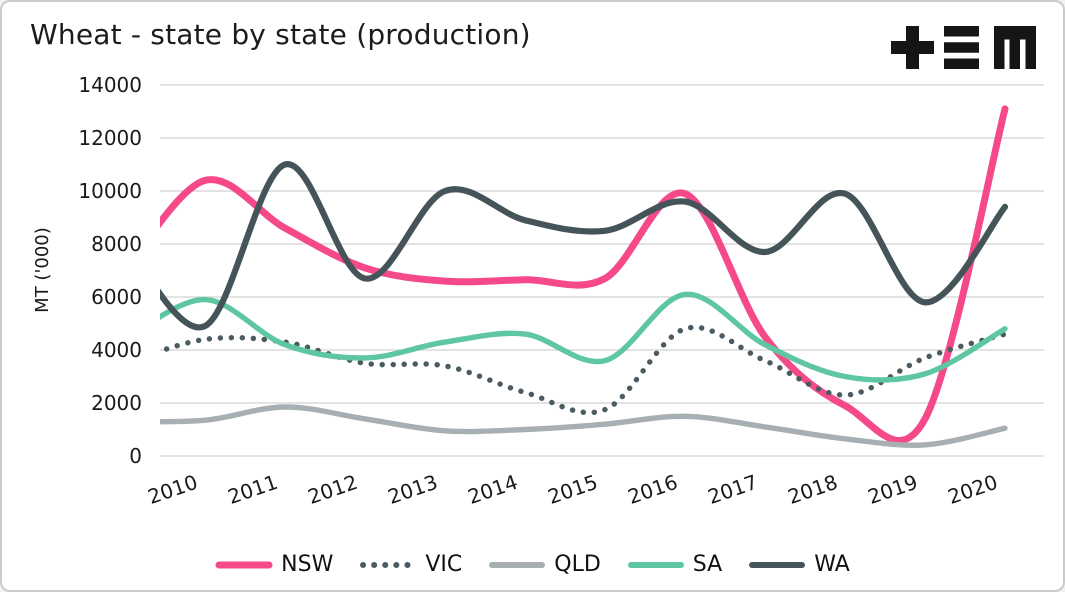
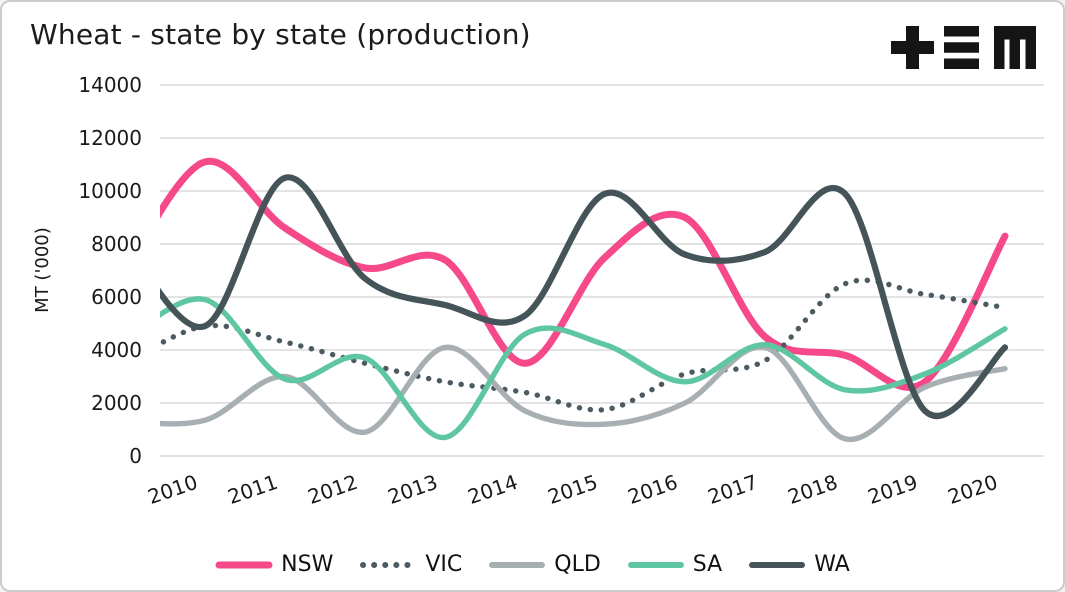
NSW/2010: 10400 -> 11100
VIC/2010: 4400 -> 4900
QLD/2011: 1800 -> 3000
SA/2011: 4200 -> 2900
WA/2011: 11000 -> 10500
QLD/2012: 1400 -> 900
NSW/2013: 6600 -> 7400
VIC/2013: 3400 -> 2800
QLD/2013: 1000 -> 4100
SA/2013: 4300 -> 700
WA/2013: 10000 -> 5700
NSW/2014: 6600 -> 3500
QLD/2014: 1000 -> 1700
WA/2014: 8900 -> 5300
NSW/2015: 6700 -> 7500
SA/2015: 3600 -> 4200
WA/2015: 8500 -> 9900
NSW/2016: 9900 -> 9000
VIC/2016: 4800 -> 3100
QLD/2016: 1500 -> 2000
SA/2016: 6100 -> 2800
WA/2016: 9600 -> 7600
QLD/2017: 1100 -> 4100
NSW/2018: 1900 -> 3800
VIC/2018: 2300 -> 6500
SA/2018: 3000 -> 2500
NSW/2019: 1400 -> 2800
VIC/2019: 3700 -> 6100
QLD/2019: 400 -> 2600
WA/2019: 5800 -> 1700
NSW/2020: 13100 -> 8300
VIC/2020: 4600 -> 5600
QLD/2020: 1000 -> 3300
WA/2020: 9400 -> 4100
